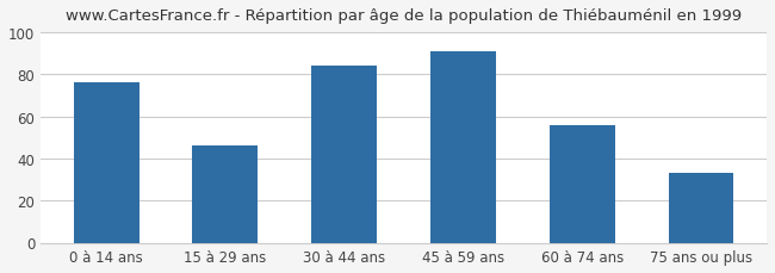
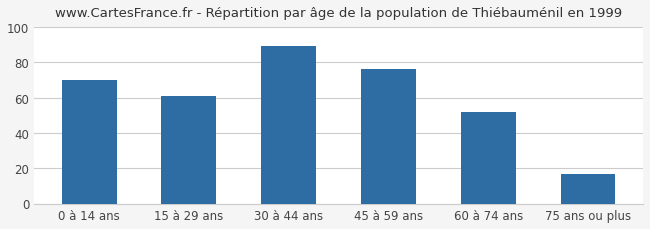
0 à 14 ans: 76 -> 70
15 à 29 ans: 46 -> 61
30 à 44 ans: 84 -> 89
45 à 59 ans: 91 -> 76
60 à 74 ans: 56 -> 52
75 ans ou plus: 33 -> 17
